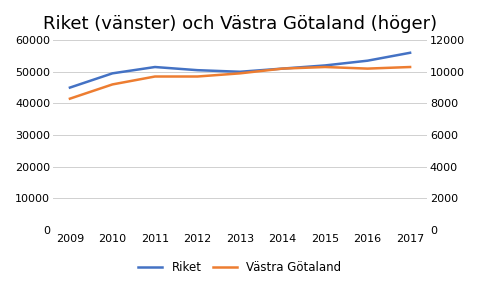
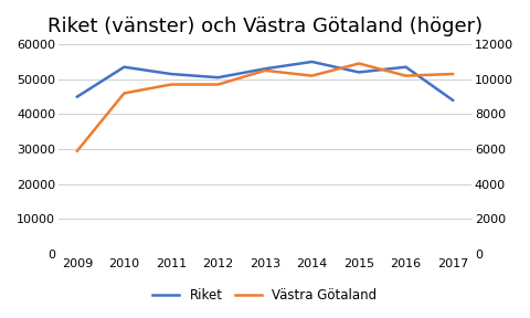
Västra Götaland/2009: 8300 -> 5900
Riket/2010: 49500 -> 53500
Riket/2013: 50000 -> 53000
Västra Götaland/2013: 9900 -> 10500
Riket/2014: 51000 -> 55000
Västra Götaland/2015: 10300 -> 10900
Riket/2017: 56000 -> 44000
